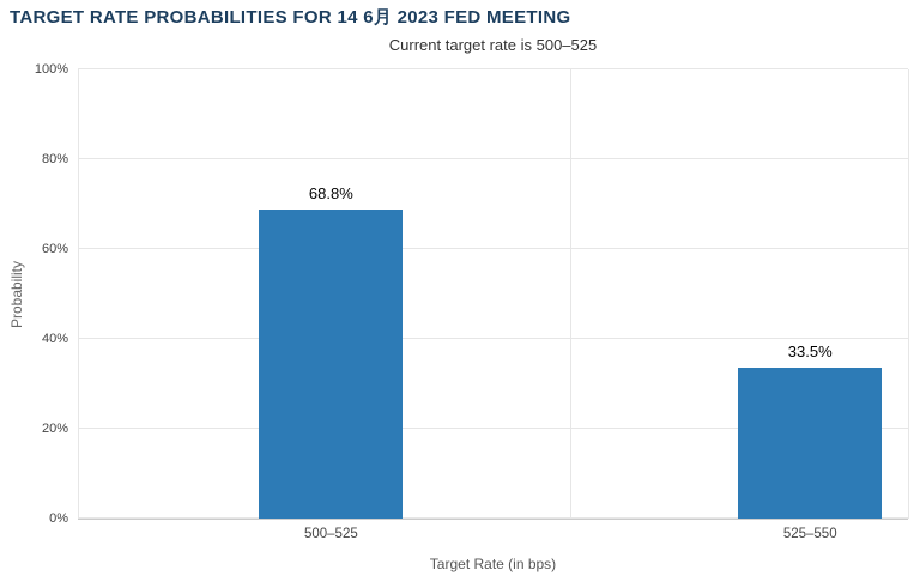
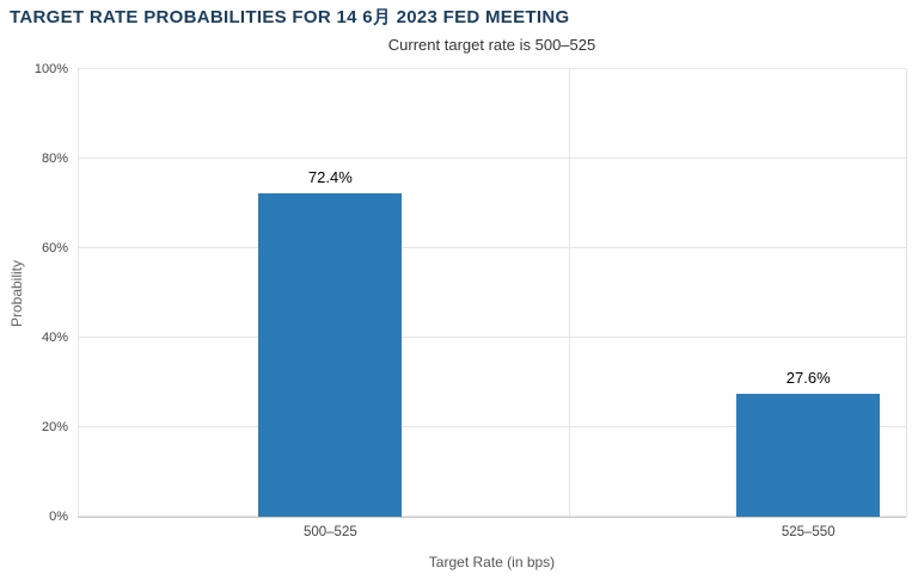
500–525: 68.8% -> 72.4%
525–550: 33.5% -> 27.6%
